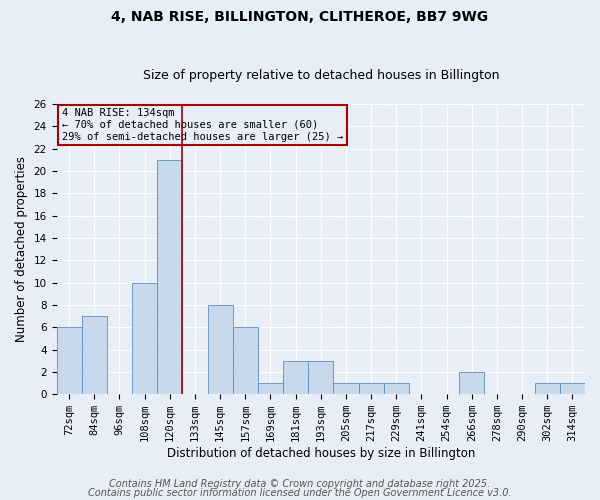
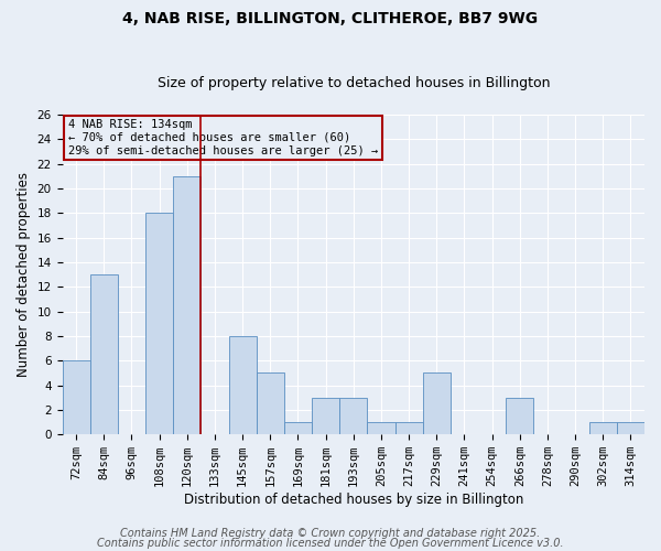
84sqm: 7 -> 13
108sqm: 10 -> 18
157sqm: 6 -> 5
229sqm: 1 -> 5
266sqm: 2 -> 3
